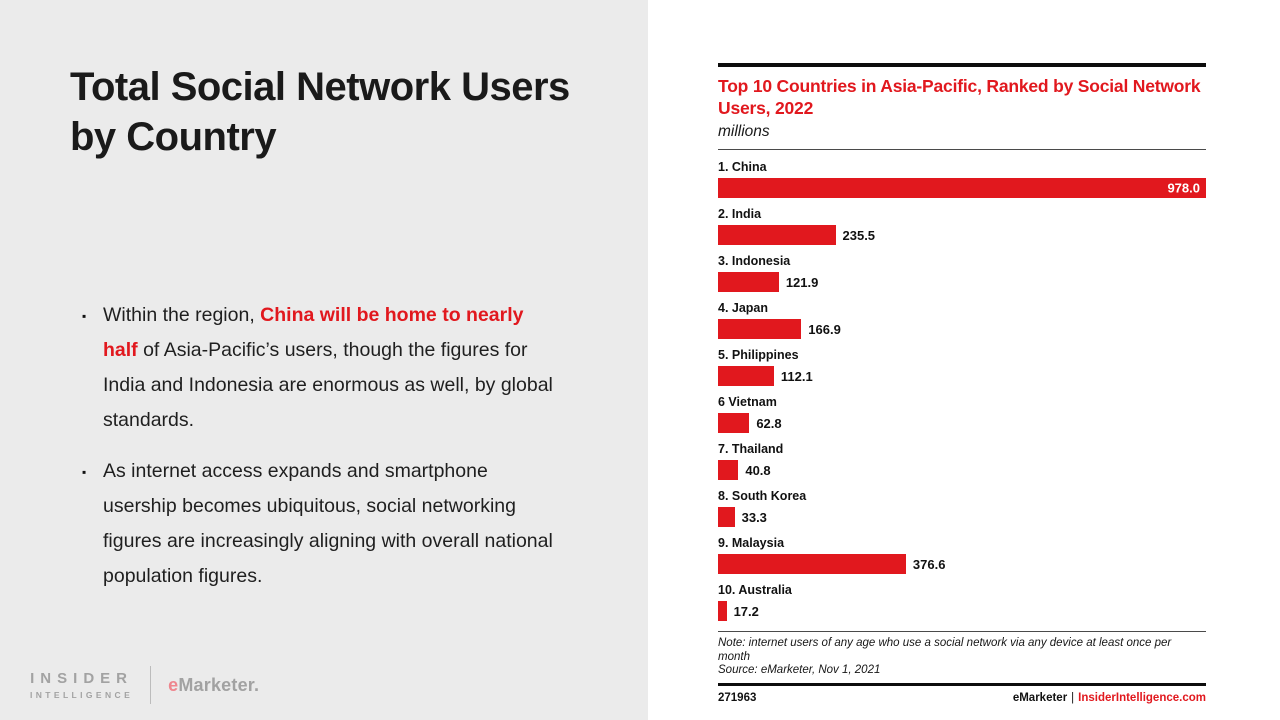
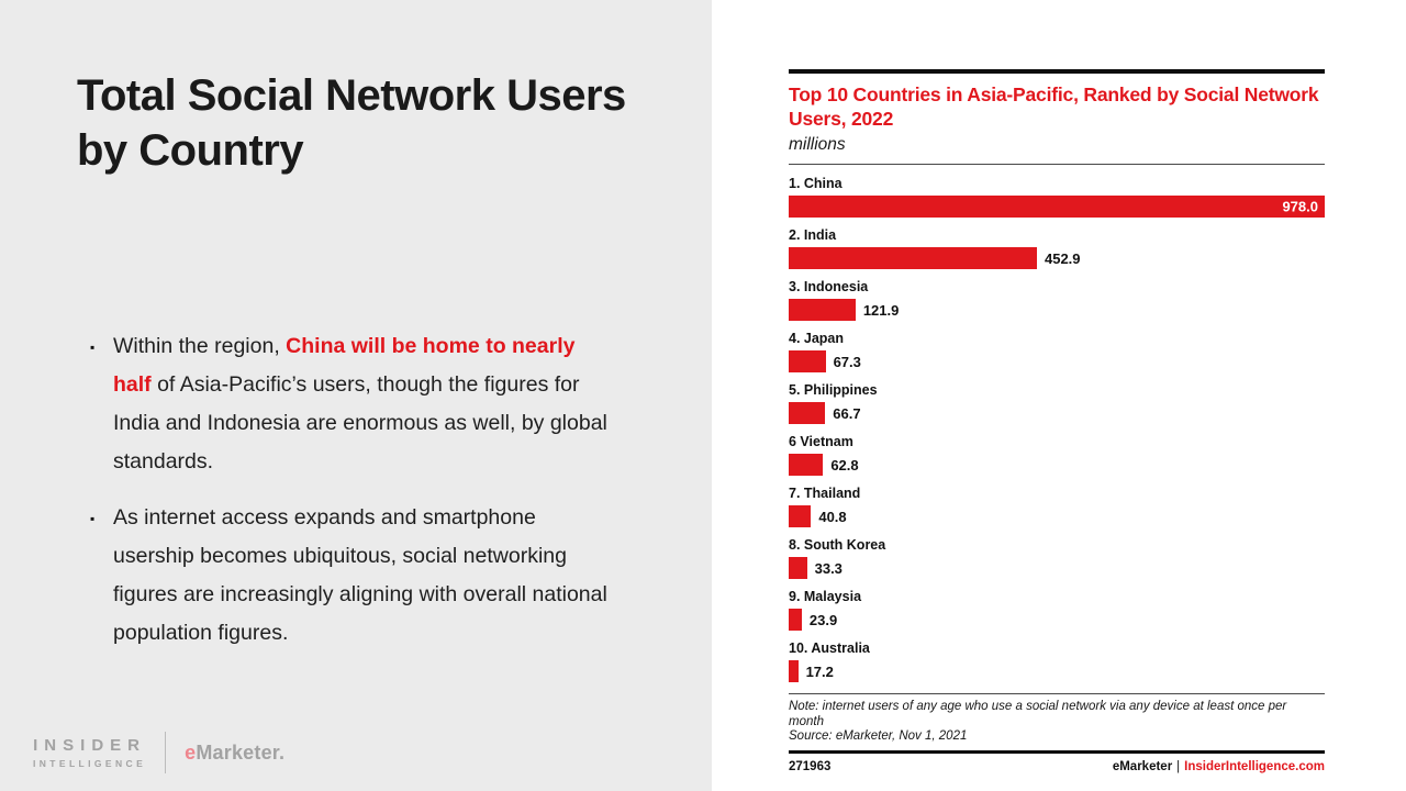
2. India: 235.5 -> 452.9
4. Japan: 166.9 -> 67.3
5. Philippines: 112.1 -> 66.7
9. Malaysia: 376.6 -> 23.9
